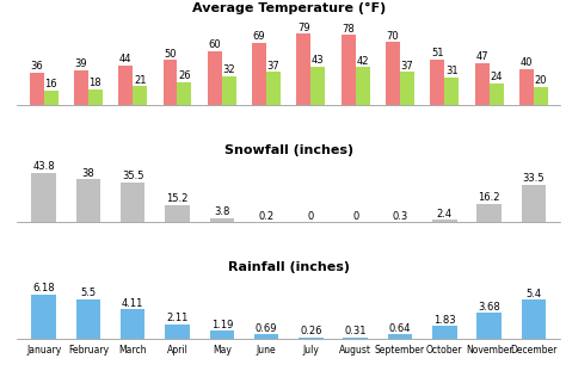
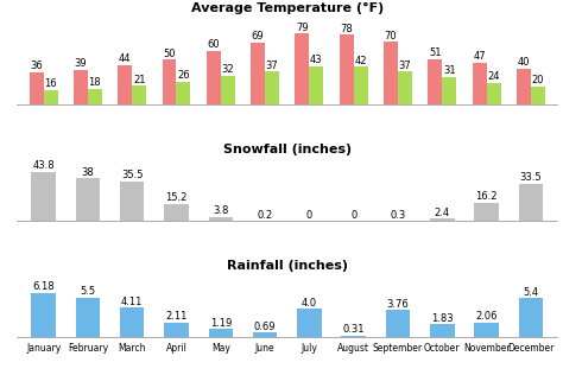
Rainfall (inches)/July: 0.26 -> 4.0
Rainfall (inches)/September: 0.64 -> 3.76
Rainfall (inches)/November: 3.68 -> 2.06
